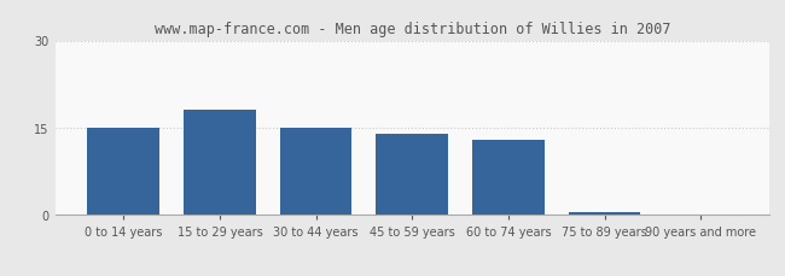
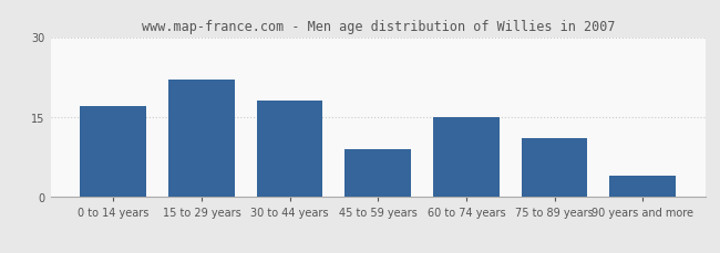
0 to 14 years: 15.0 -> 17.0
15 to 29 years: 18.0 -> 22.0
30 to 44 years: 15.0 -> 18.0
45 to 59 years: 14.0 -> 9.0
60 to 74 years: 13.0 -> 15.0
75 to 89 years: 0.6 -> 11.0
90 years and more: 0.1 -> 4.0
